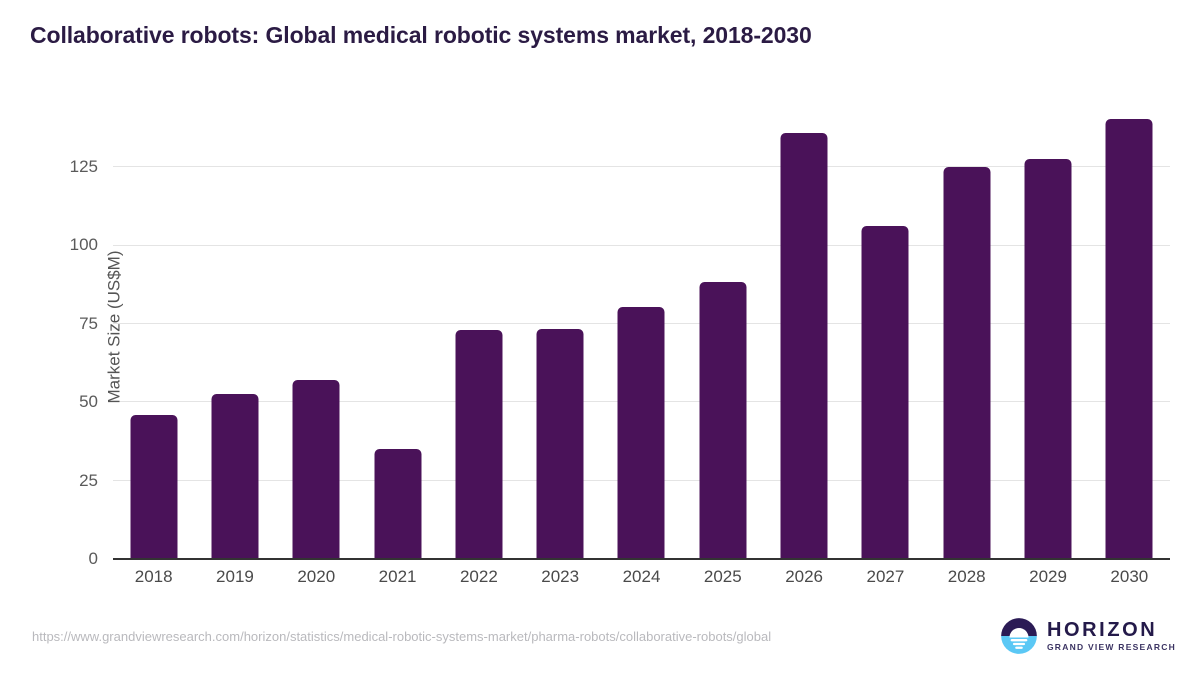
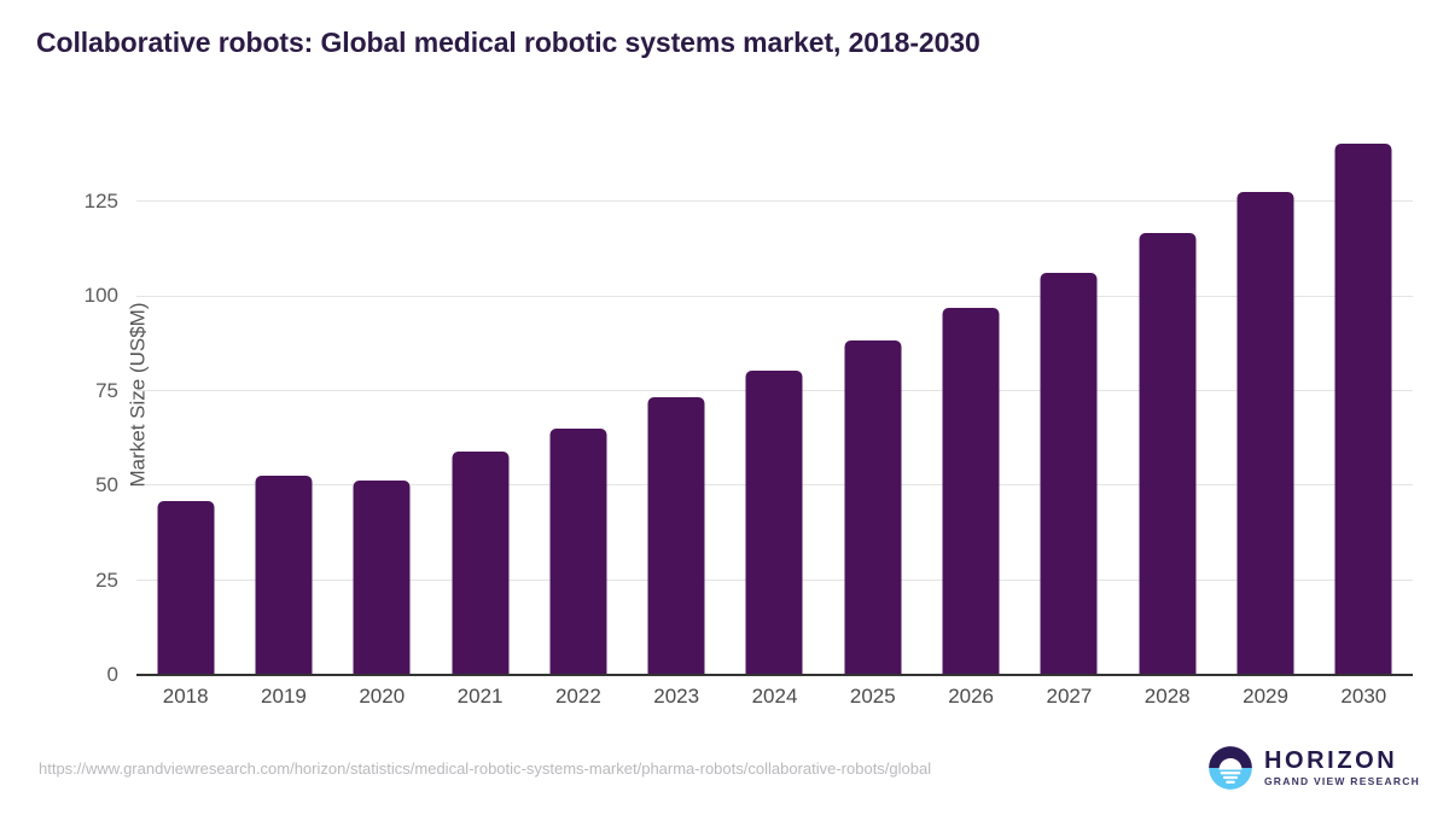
2020: 57 -> 51
2021: 35 -> 59
2022: 73 -> 65
2026: 136 -> 97
2028: 125 -> 117
